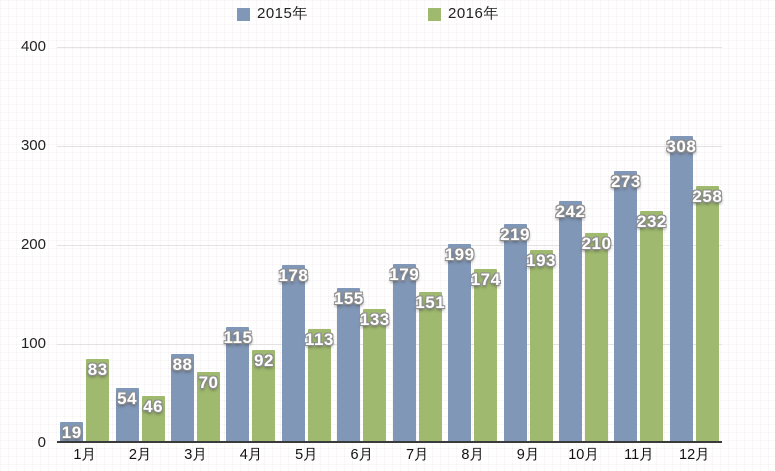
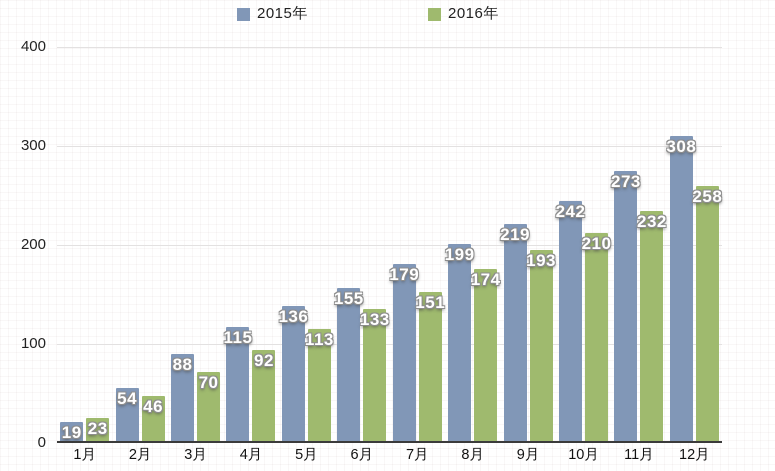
2016年/1月: 83 -> 23
2015年/5月: 178 -> 136
